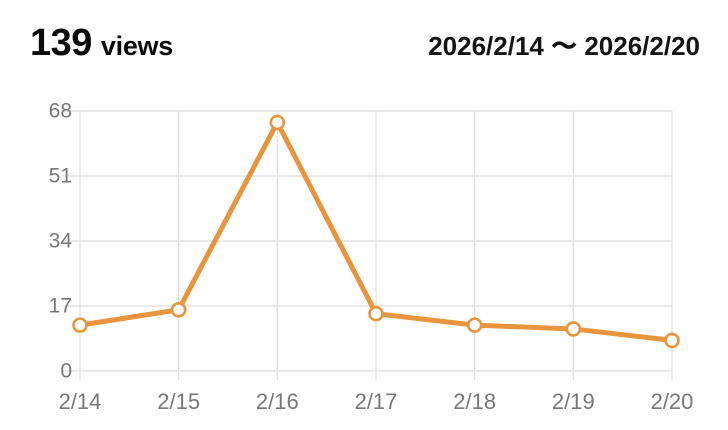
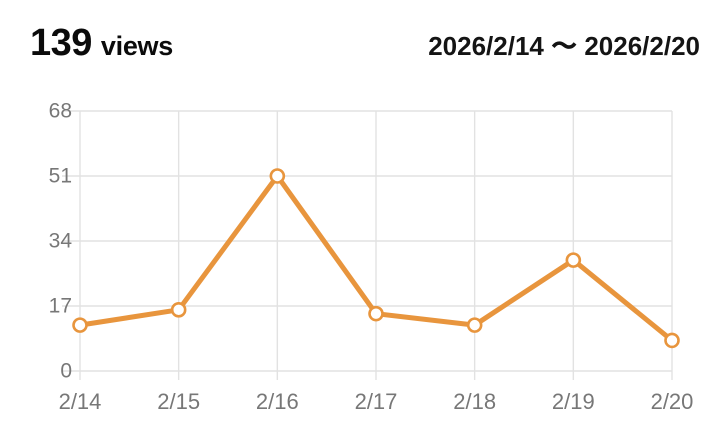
2/16: 65 -> 51
2/19: 11 -> 29
